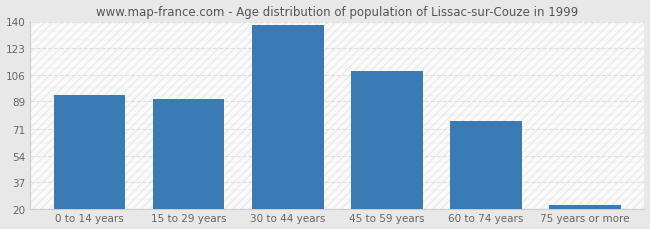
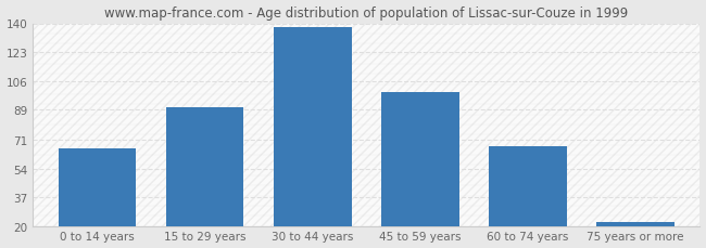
0 to 14 years: 93 -> 66
45 to 59 years: 108 -> 99
60 to 74 years: 76 -> 67
